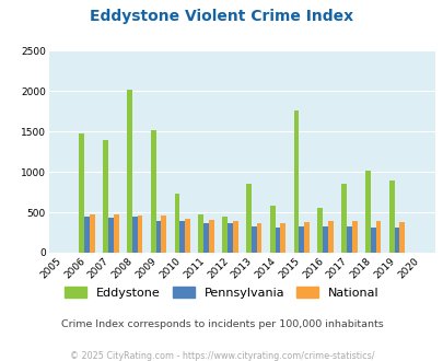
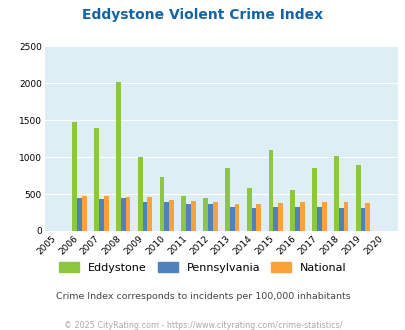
Eddystone/2009: 1520 -> 1000
Eddystone/2015: 1760 -> 1090
